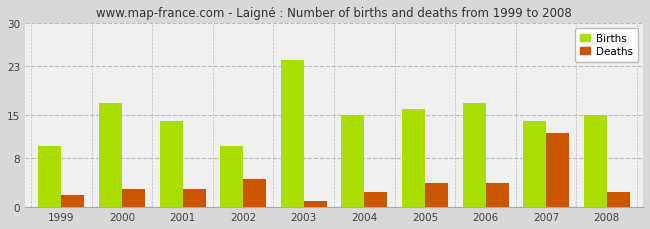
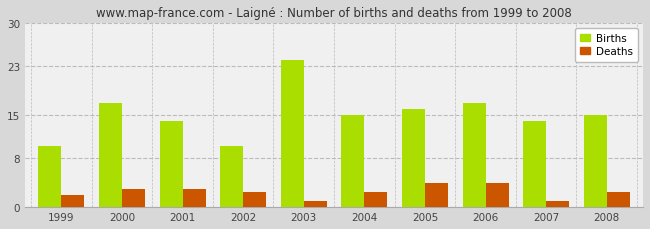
Deaths/2002: 4.6 -> 2.5
Deaths/2007: 12.0 -> 1.0
